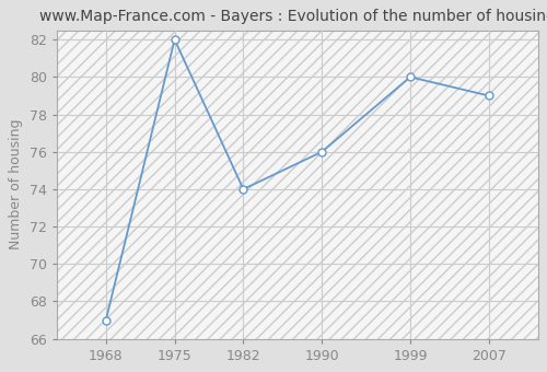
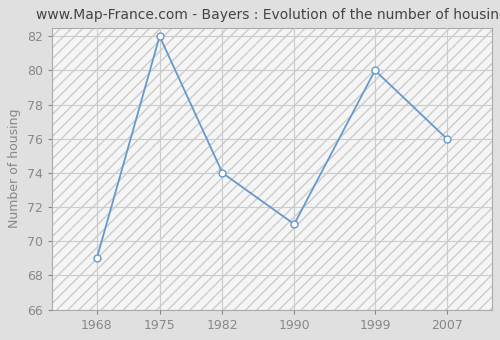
1968: 67 -> 69
1990: 76 -> 71
2007: 79 -> 76
